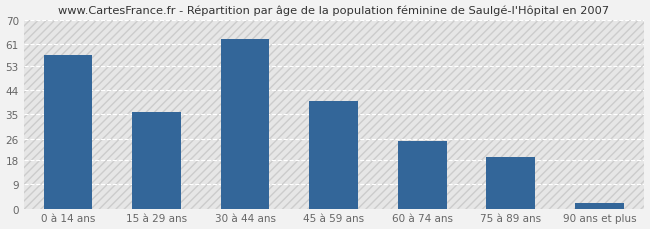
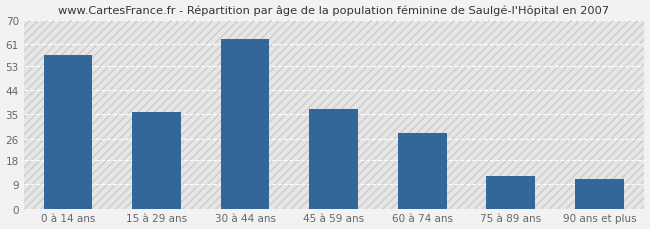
45 à 59 ans: 40 -> 37
60 à 74 ans: 25 -> 28
75 à 89 ans: 19 -> 12
90 ans et plus: 2 -> 11
